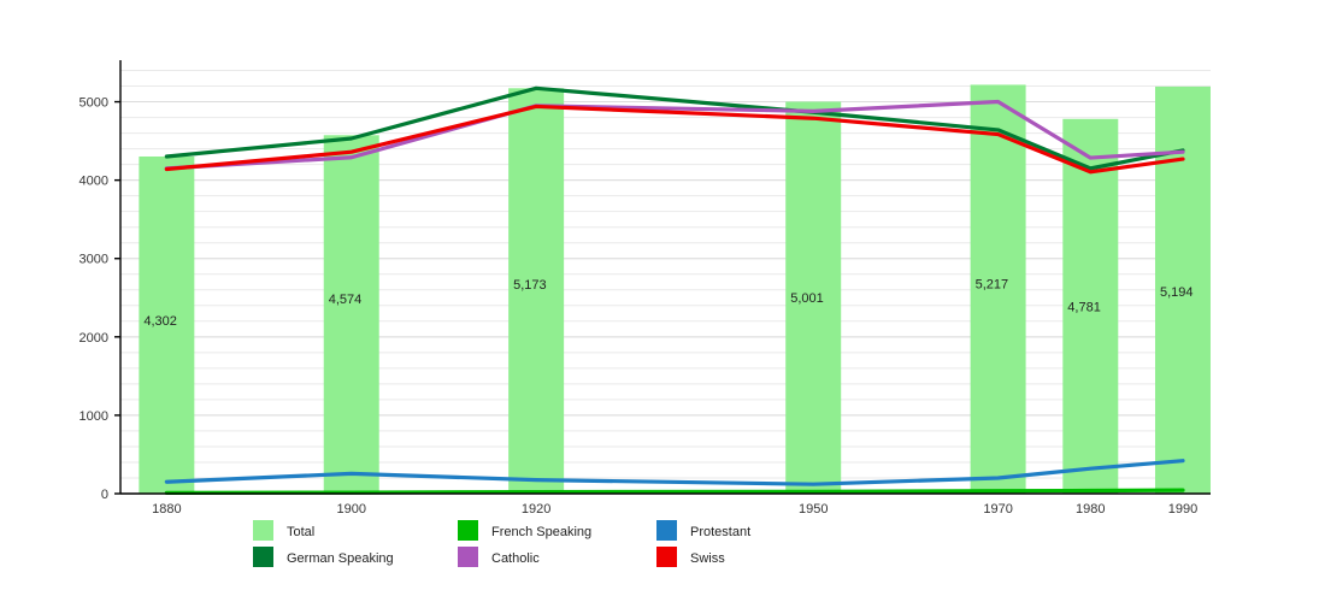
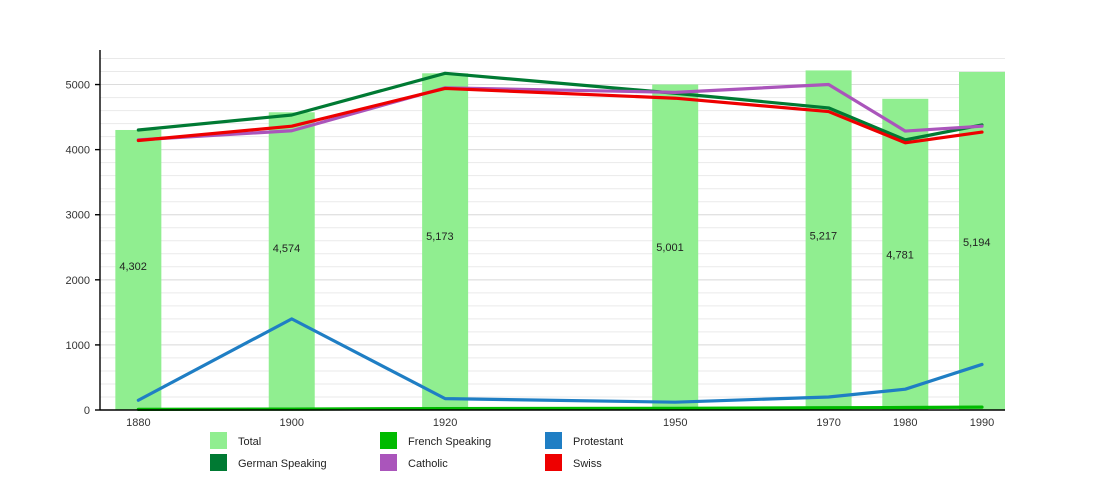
Protestant/1900: 300 -> 1400
Protestant/1990: 400 -> 700
